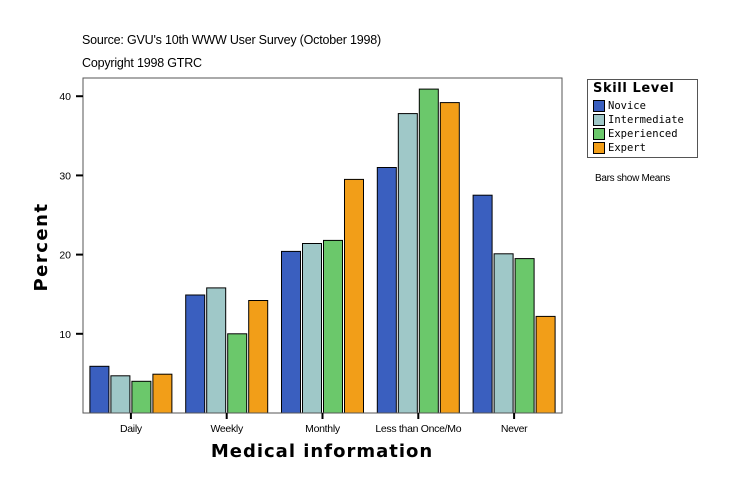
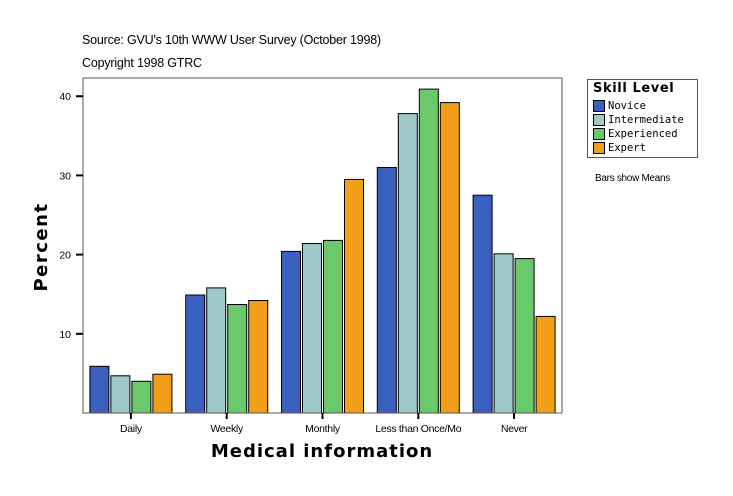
Experienced/Weekly: 10 -> 14
